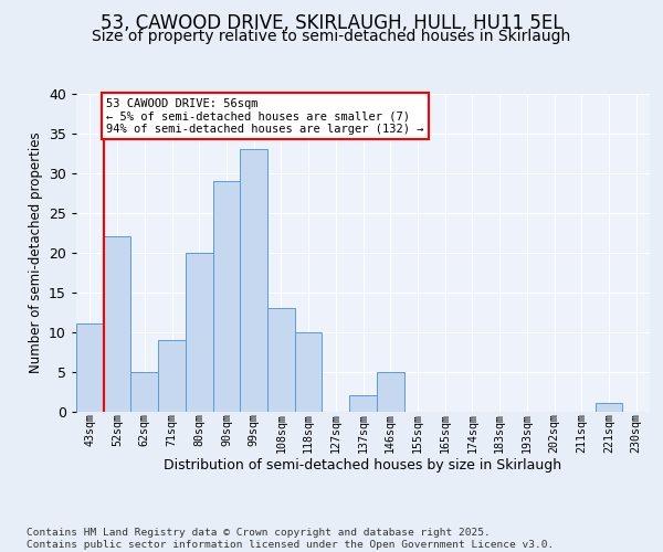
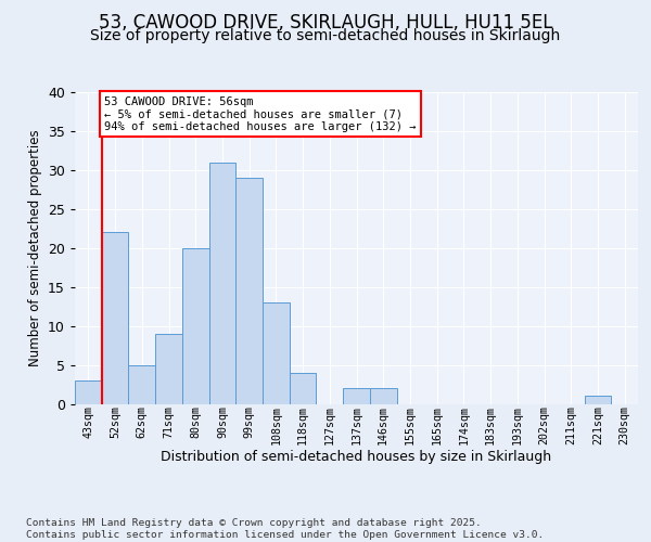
43sqm: 11 -> 3
90sqm: 29 -> 31
99sqm: 33 -> 29
118sqm: 10 -> 4
146sqm: 5 -> 2
